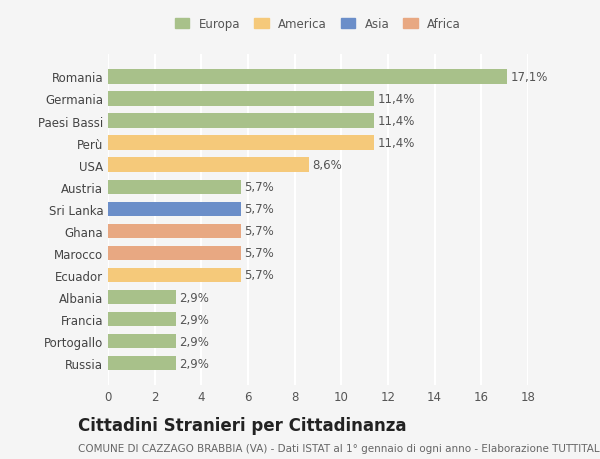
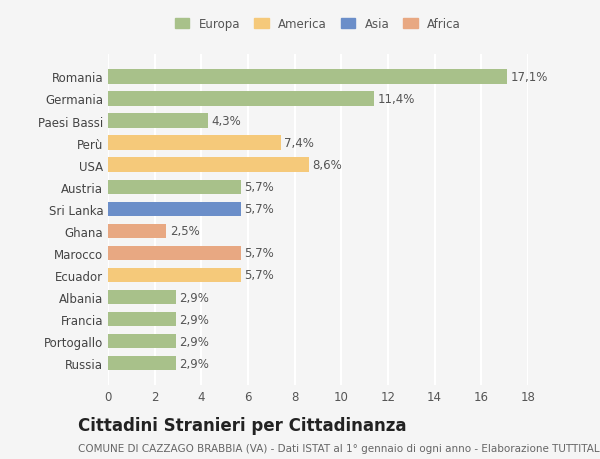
Paesi Bassi: 11,4% -> 4,3%
Perù: 11,4% -> 7,4%
Ghana: 5,7% -> 2,5%
